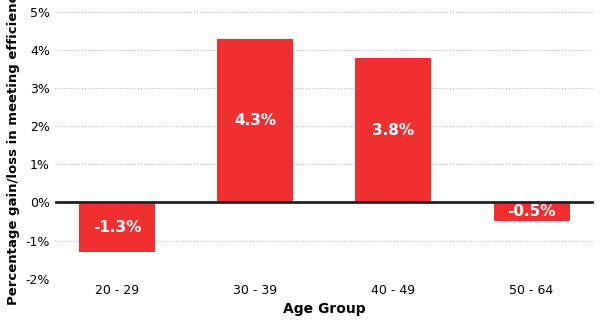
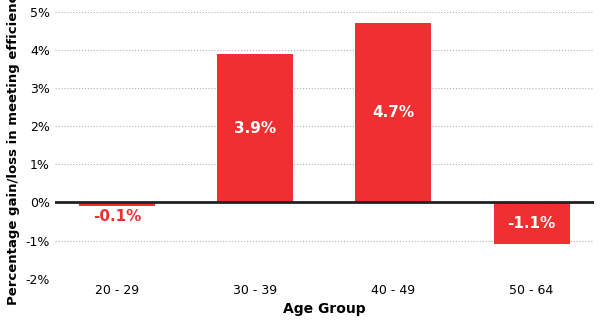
20 - 29: -1.3% -> -0.1%
30 - 39: 4.3% -> 3.9%
40 - 49: 3.8% -> 4.7%
50 - 64: -0.5% -> -1.1%
